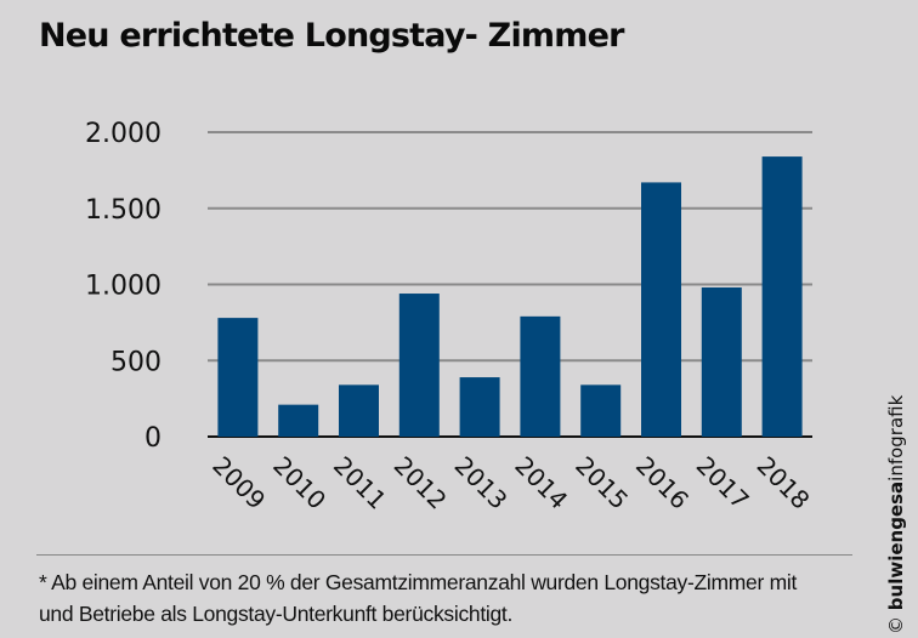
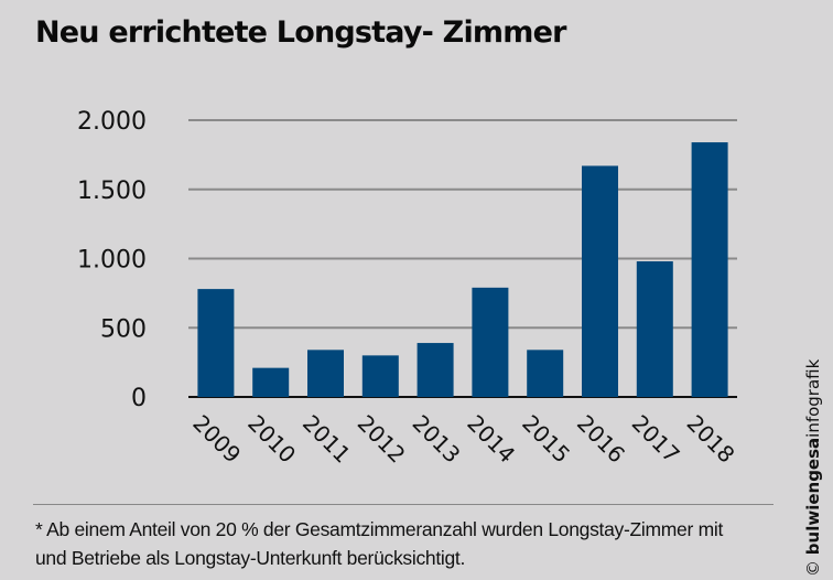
2012: 940 -> 300
